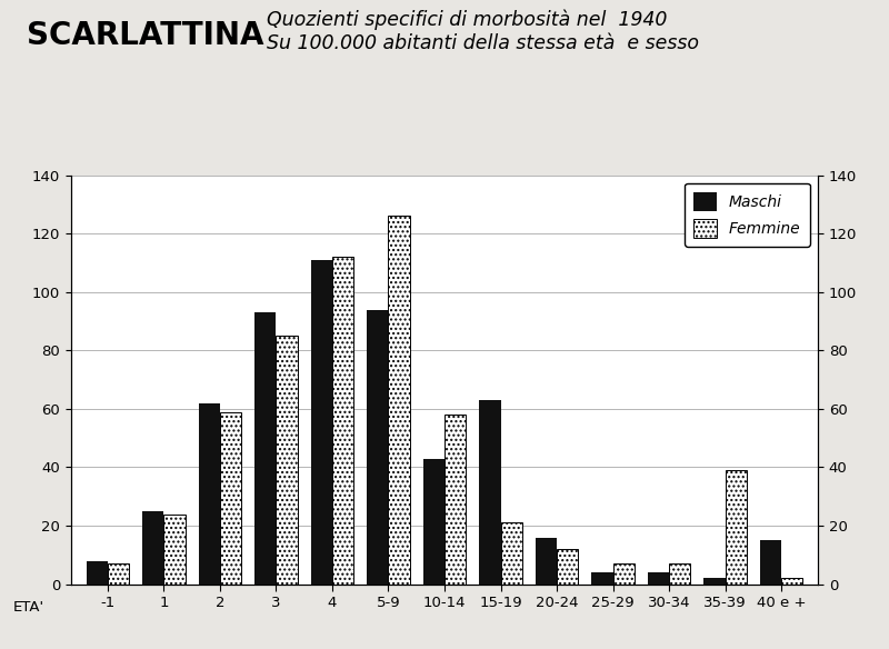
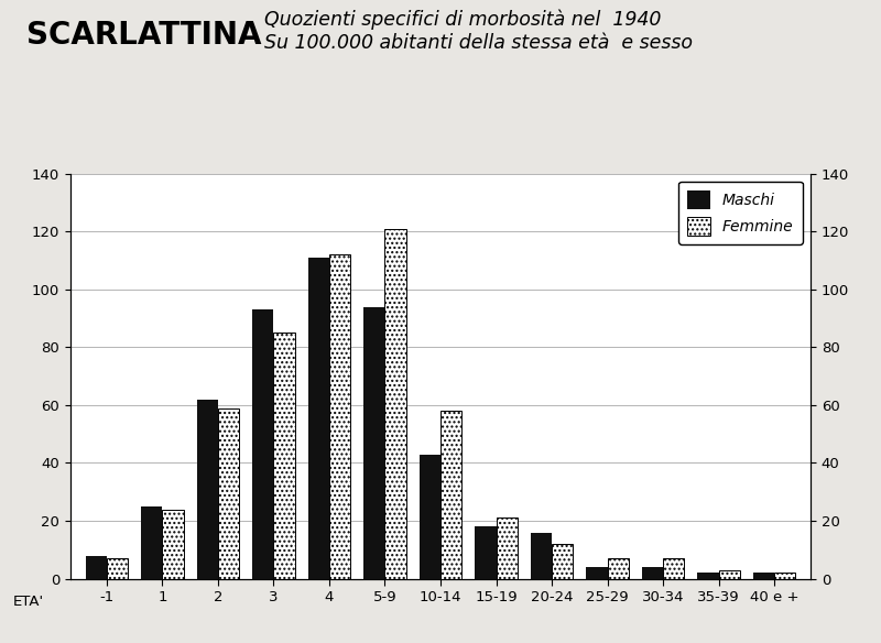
Femmine/5-9: 126 -> 121
Maschi/15-19: 63 -> 18
Femmine/35-39: 39 -> 3
Maschi/40 e +: 15 -> 2
